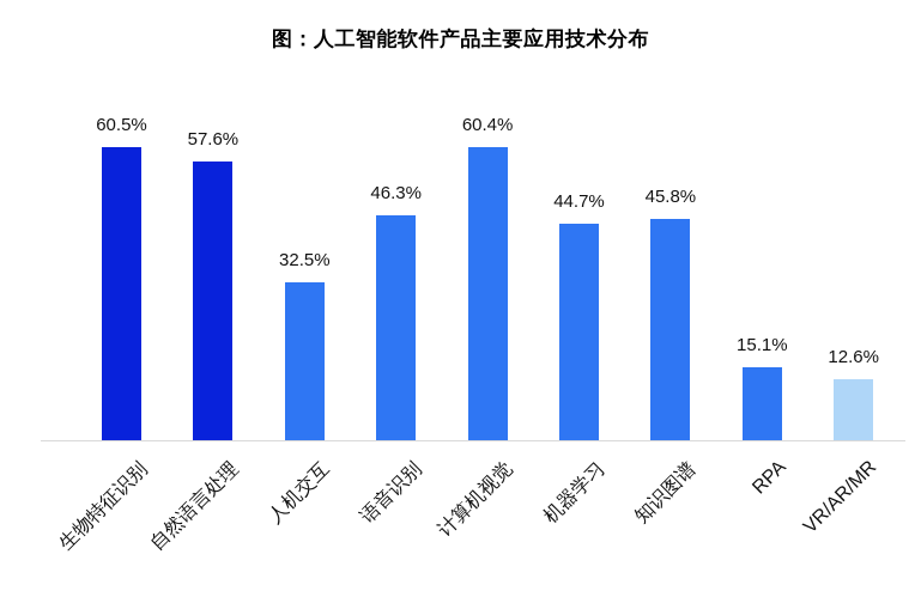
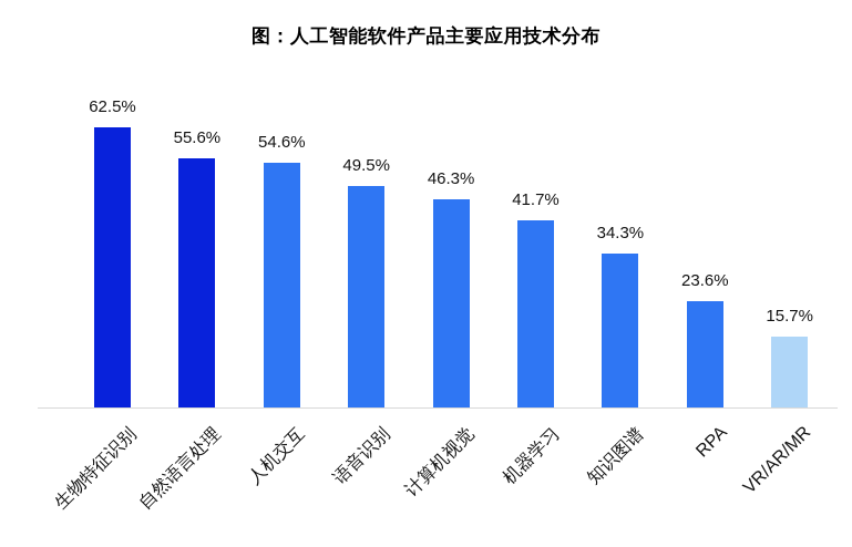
生物特征识别: 60.5% -> 62.5%
自然语言处理: 57.6% -> 55.6%
人机交互: 32.5% -> 54.6%
语音识别: 46.3% -> 49.5%
计算机视觉: 60.4% -> 46.3%
机器学习: 44.7% -> 41.7%
知识图谱: 45.8% -> 34.3%
RPA: 15.1% -> 23.6%
VR/AR/MR: 12.6% -> 15.7%
